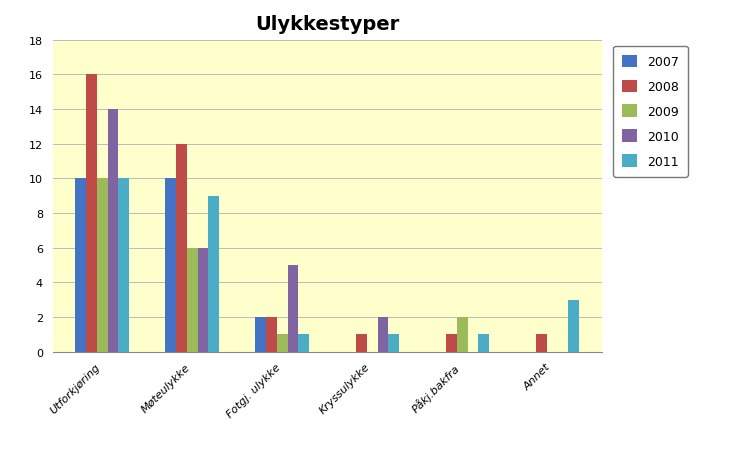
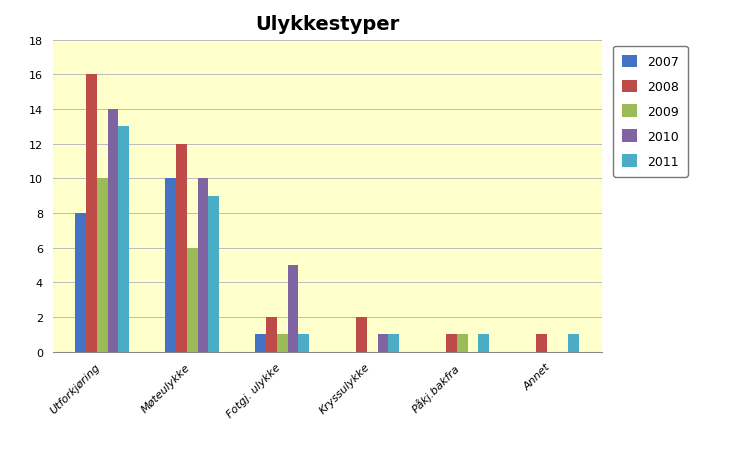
2007/Utforkjøring: 10 -> 8
2011/Utforkjøring: 10 -> 13
2010/Møteulykke: 6 -> 10
2007/Fotgj. ulykke: 2 -> 1
2008/Kryssulykke: 1 -> 2
2010/Kryssulykke: 2 -> 1
2009/Påkj.bakfra: 2 -> 1
2011/Annet: 3 -> 1
